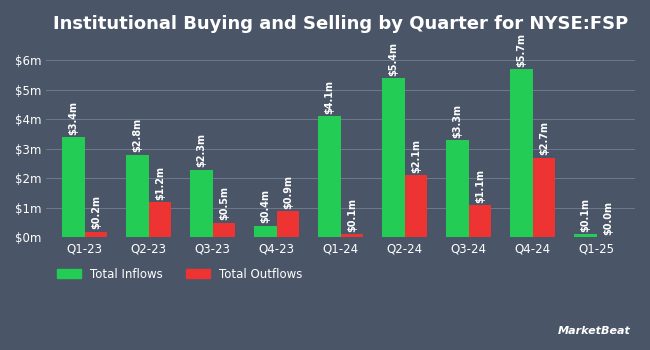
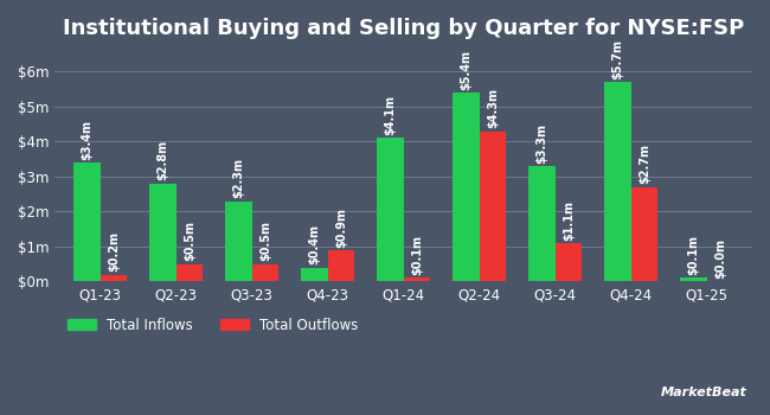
Total Outflows/Q2-23: $1.2m -> $0.5m
Total Outflows/Q2-24: $2.1m -> $4.3m
